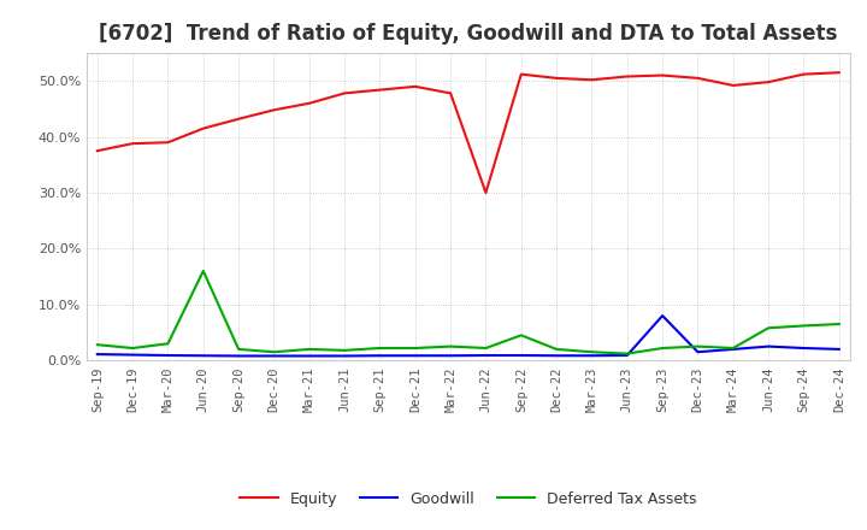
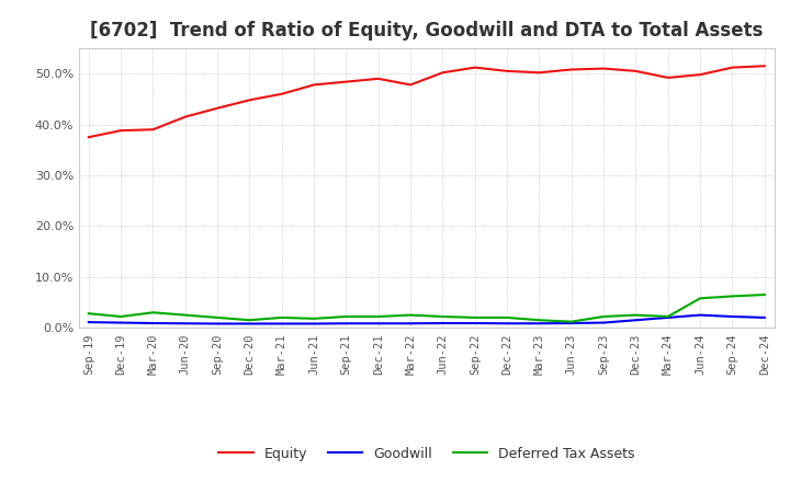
Deferred Tax Assets/Jun-20: 16.0% -> 2.5%
Equity/Jun-22: 30.0% -> 50.2%
Deferred Tax Assets/Sep-22: 4.5% -> 2.0%
Goodwill/Sep-23: 8.0% -> 1.0%
